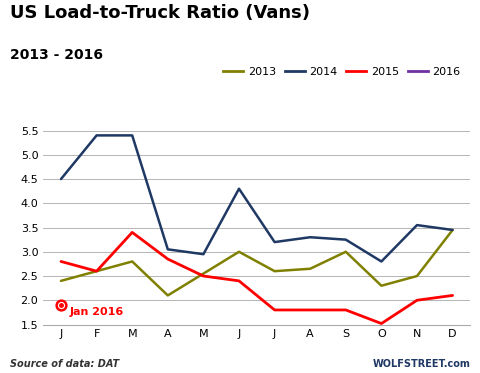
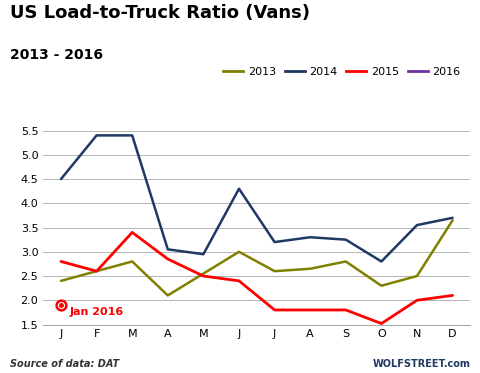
2013/S: 3.00 -> 2.80
2013/D: 3.45 -> 3.65
2014/D: 3.45 -> 3.70
